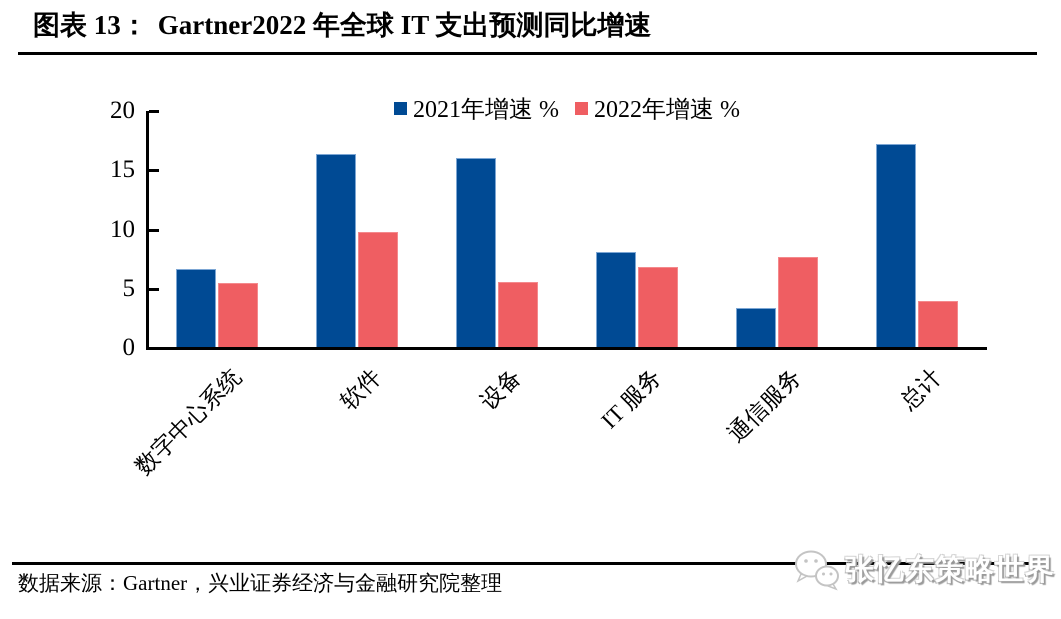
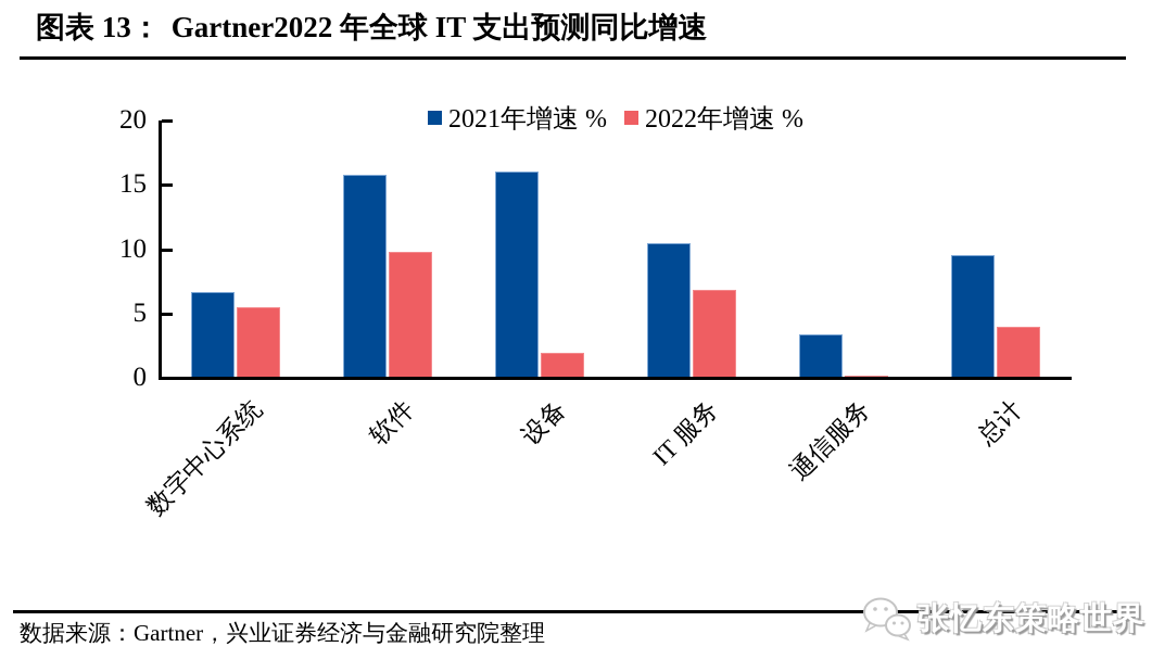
2021年增速 %/软件: 16.4 -> 15.8
2022年增速 %/设备: 5.6 -> 1.9
2021年增速 %/IT 服务: 8.1 -> 10.5
2022年增速 %/通信服务: 7.7 -> 0.2
2021年增速 %/总计: 17.2 -> 9.5
